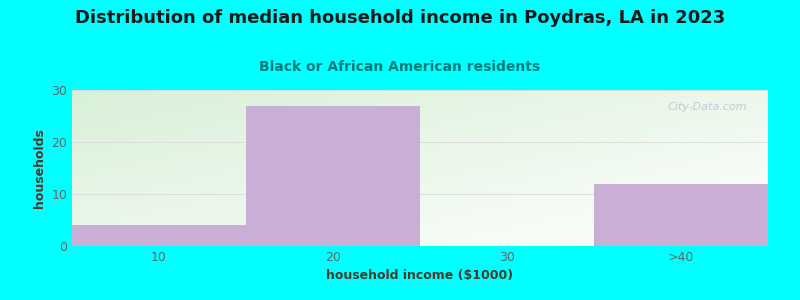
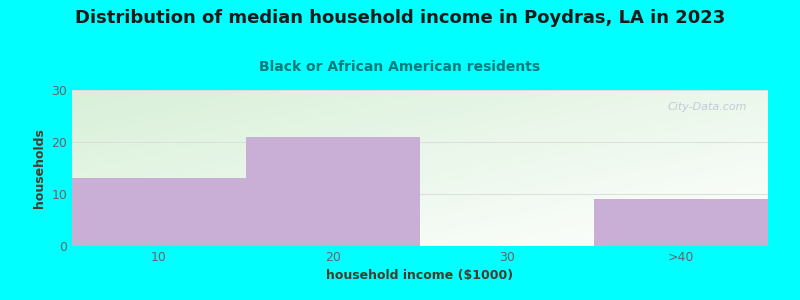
10: 4 -> 13
20: 27 -> 21
>40: 12 -> 9
